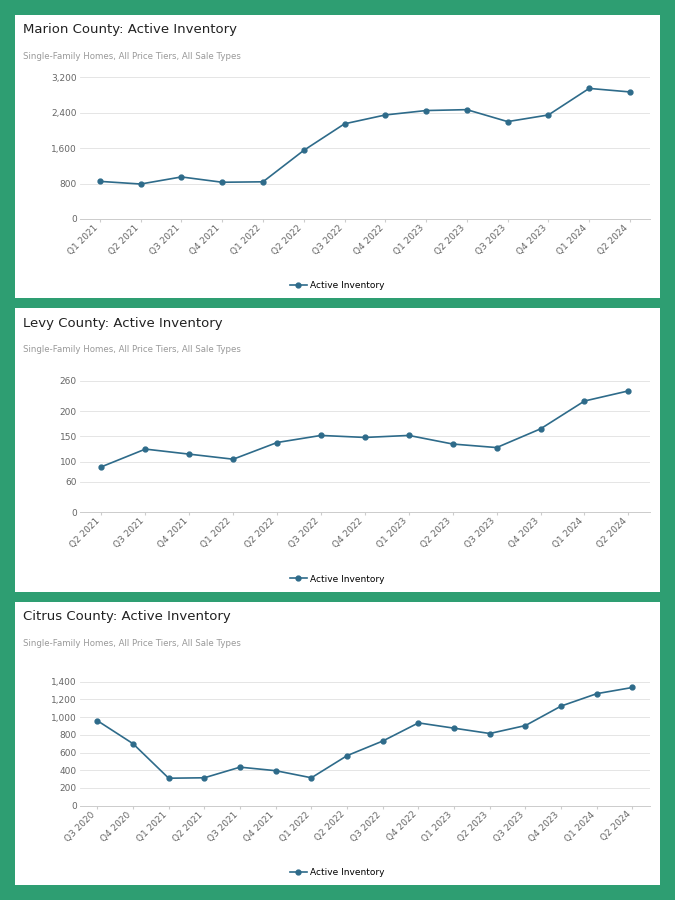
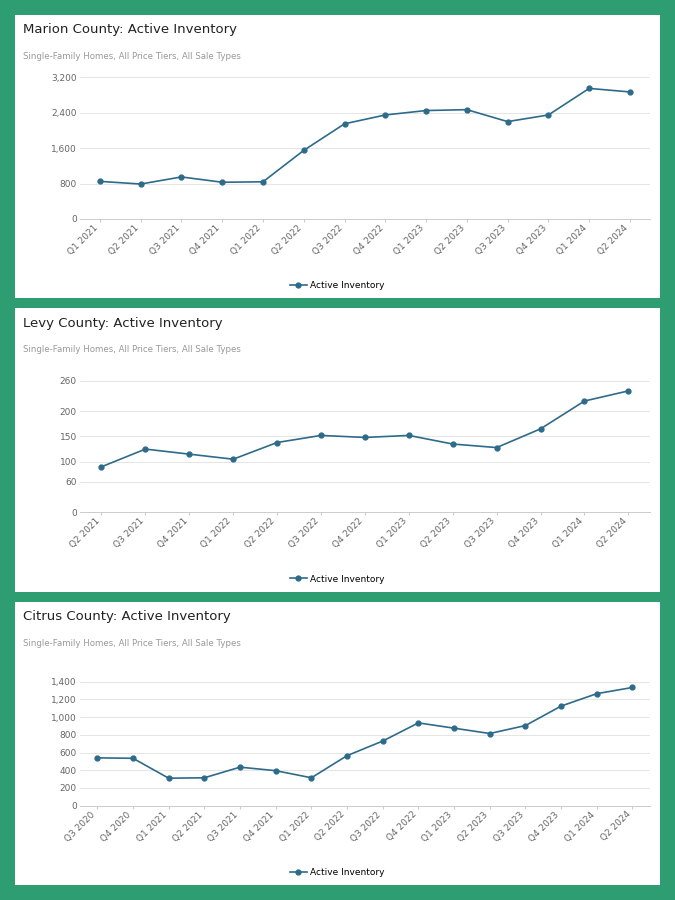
Q3 2020: 960 -> 540
Q4 2020: 700 -> 540
